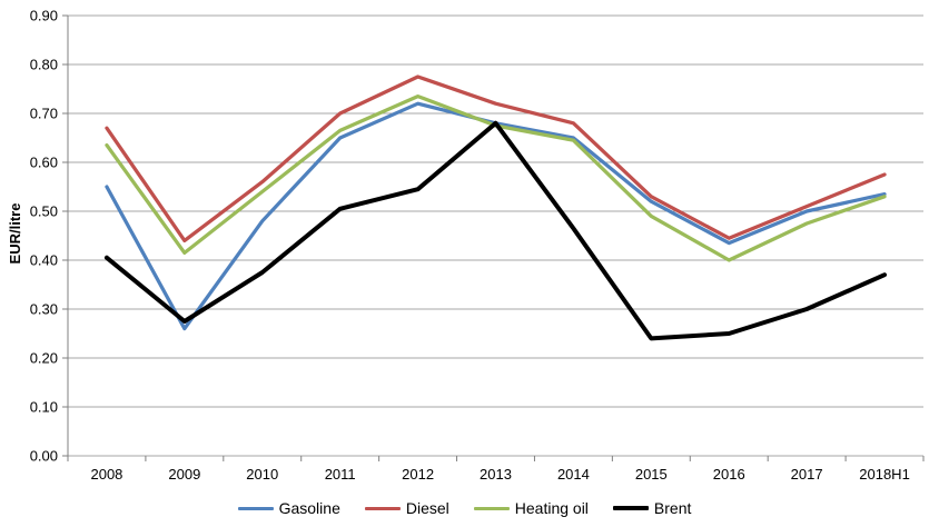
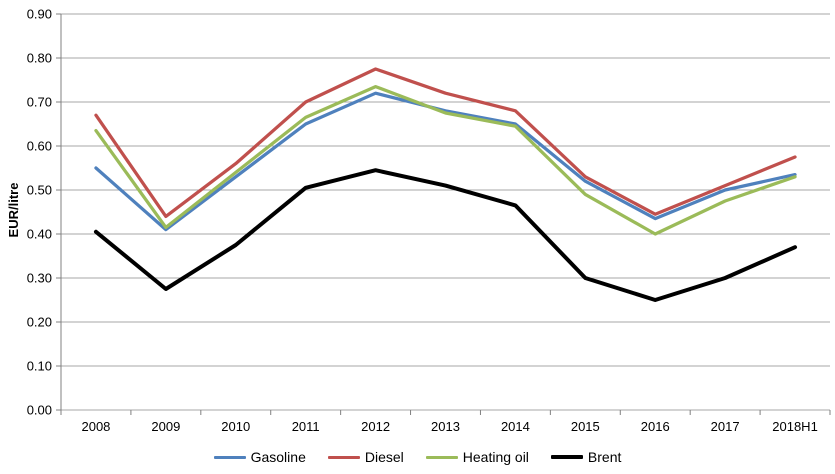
Gasoline/2009: 0.26 -> 0.41
Gasoline/2010: 0.48 -> 0.53
Brent/2013: 0.68 -> 0.51
Brent/2015: 0.24 -> 0.30
